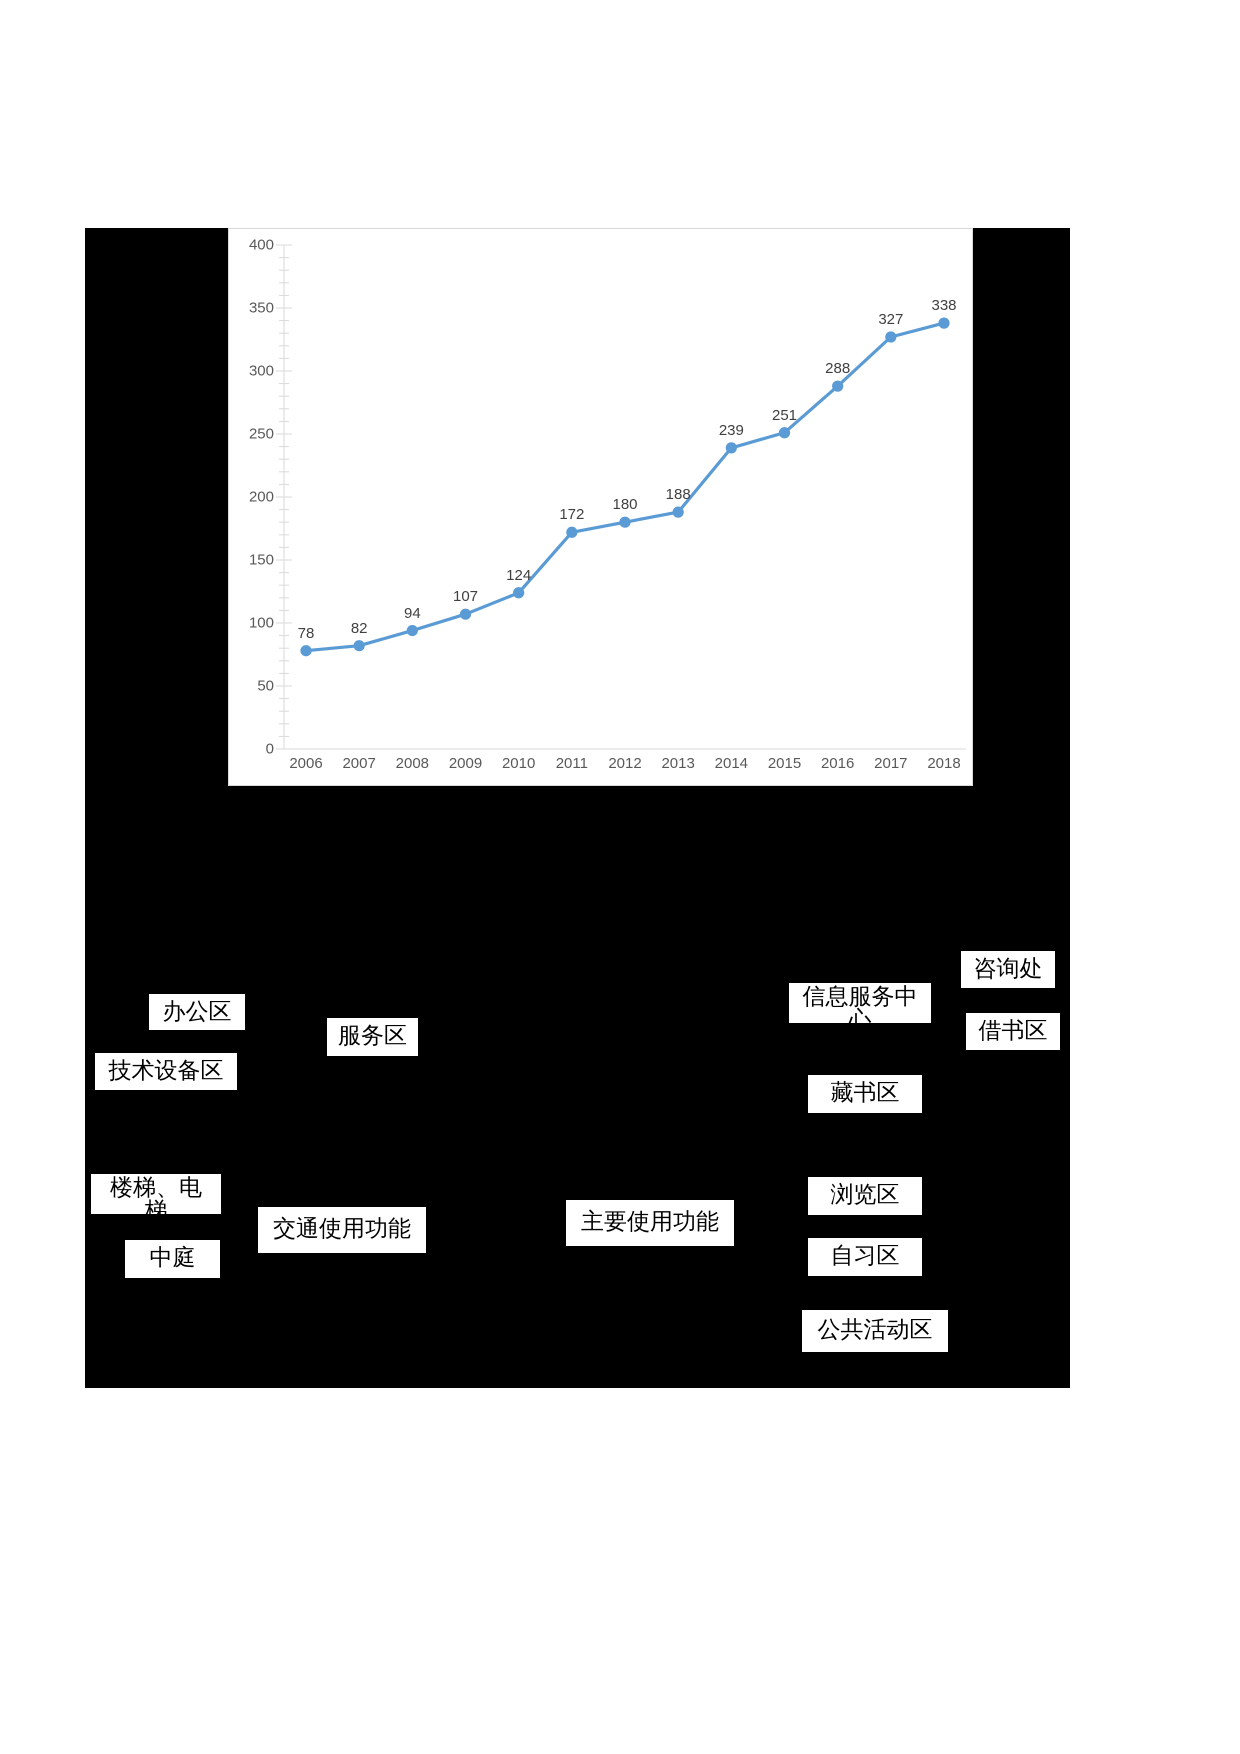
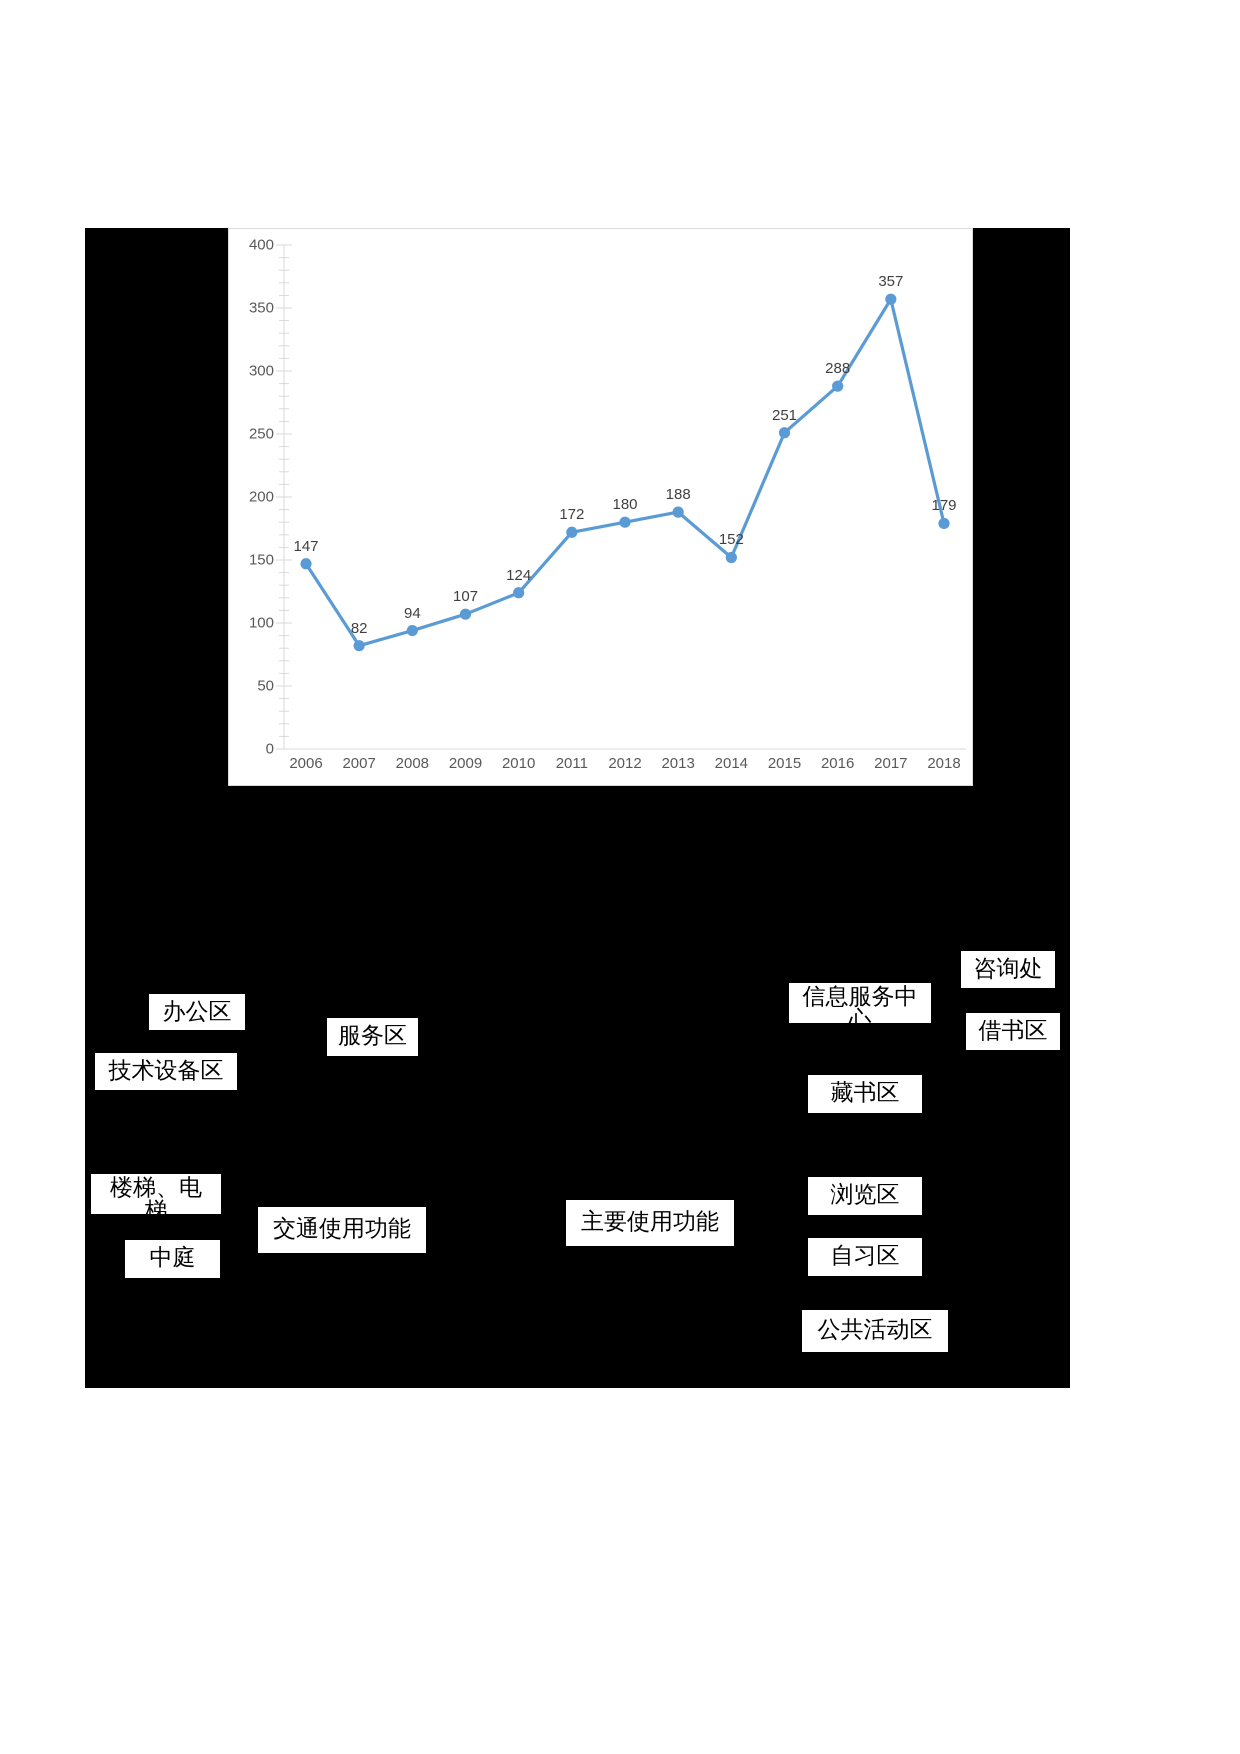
2006: 78 -> 147
2014: 239 -> 152
2017: 327 -> 357
2018: 338 -> 179
